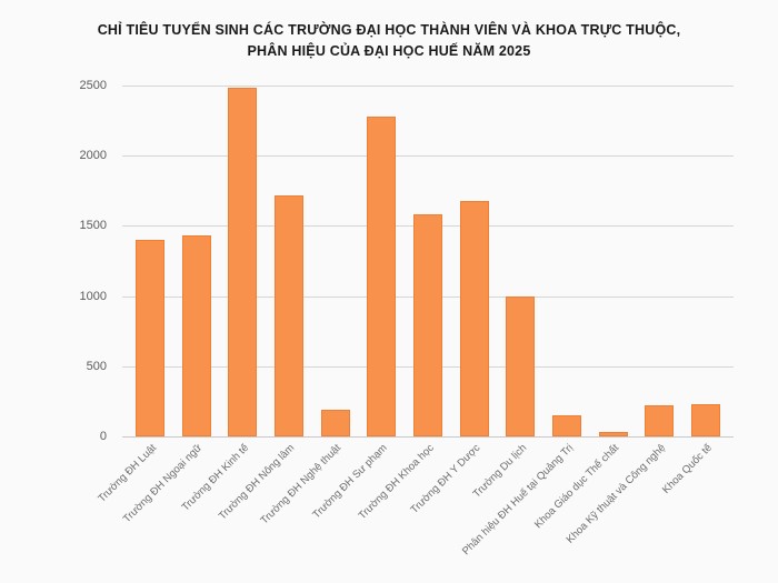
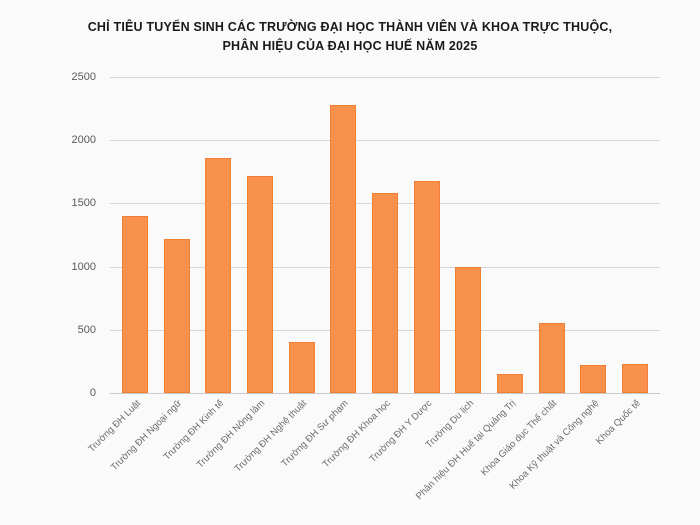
Trường ĐH Ngoại ngữ: 1430 -> 1220
Trường ĐH Kinh tế: 2480 -> 1860
Trường ĐH Nghệ thuật: 190 -> 400
Khoa Giáo dục Thể chất: 30 -> 550
